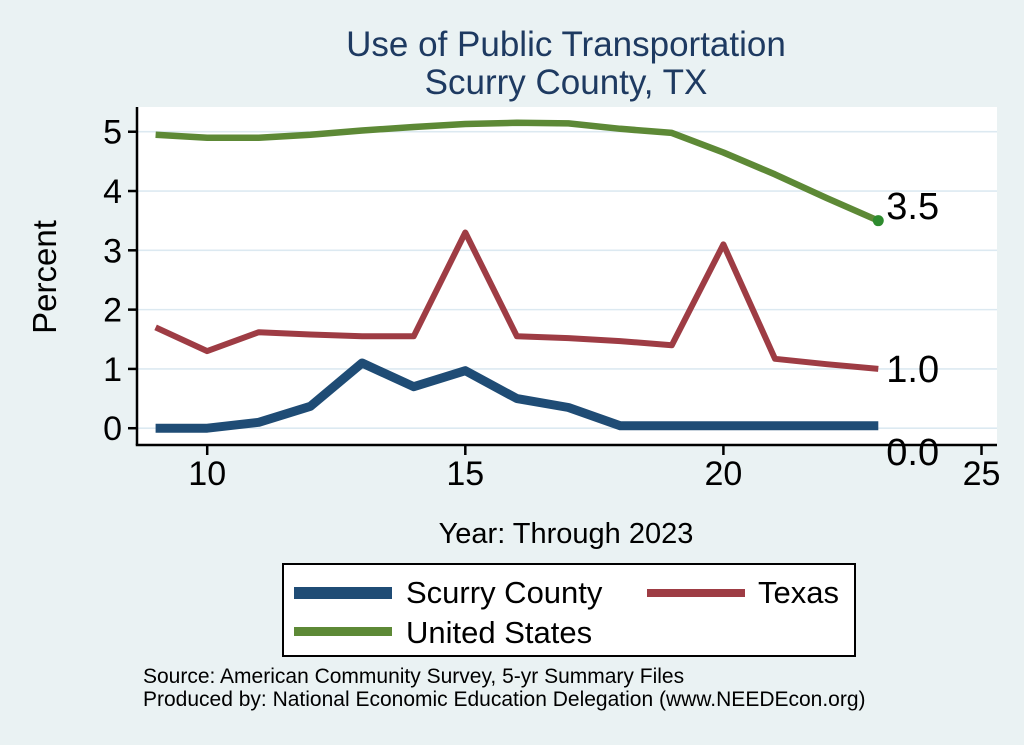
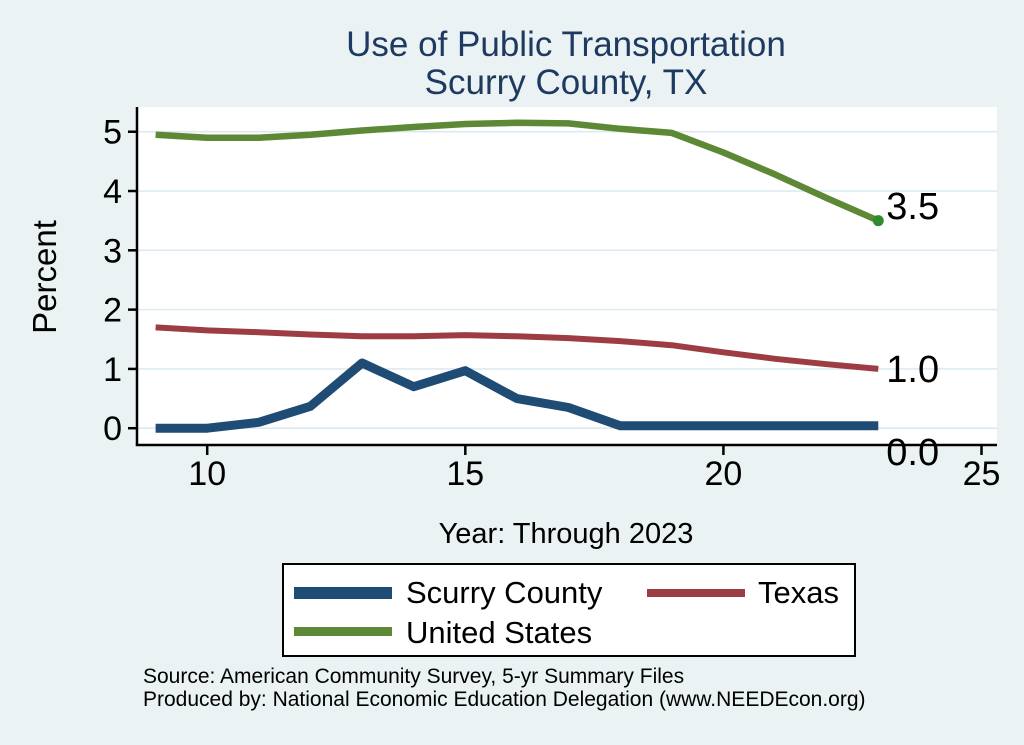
Texas/10: 1.3 -> 1.6
Texas/15: 3.3 -> 1.6
Texas/20: 3.1 -> 1.3
